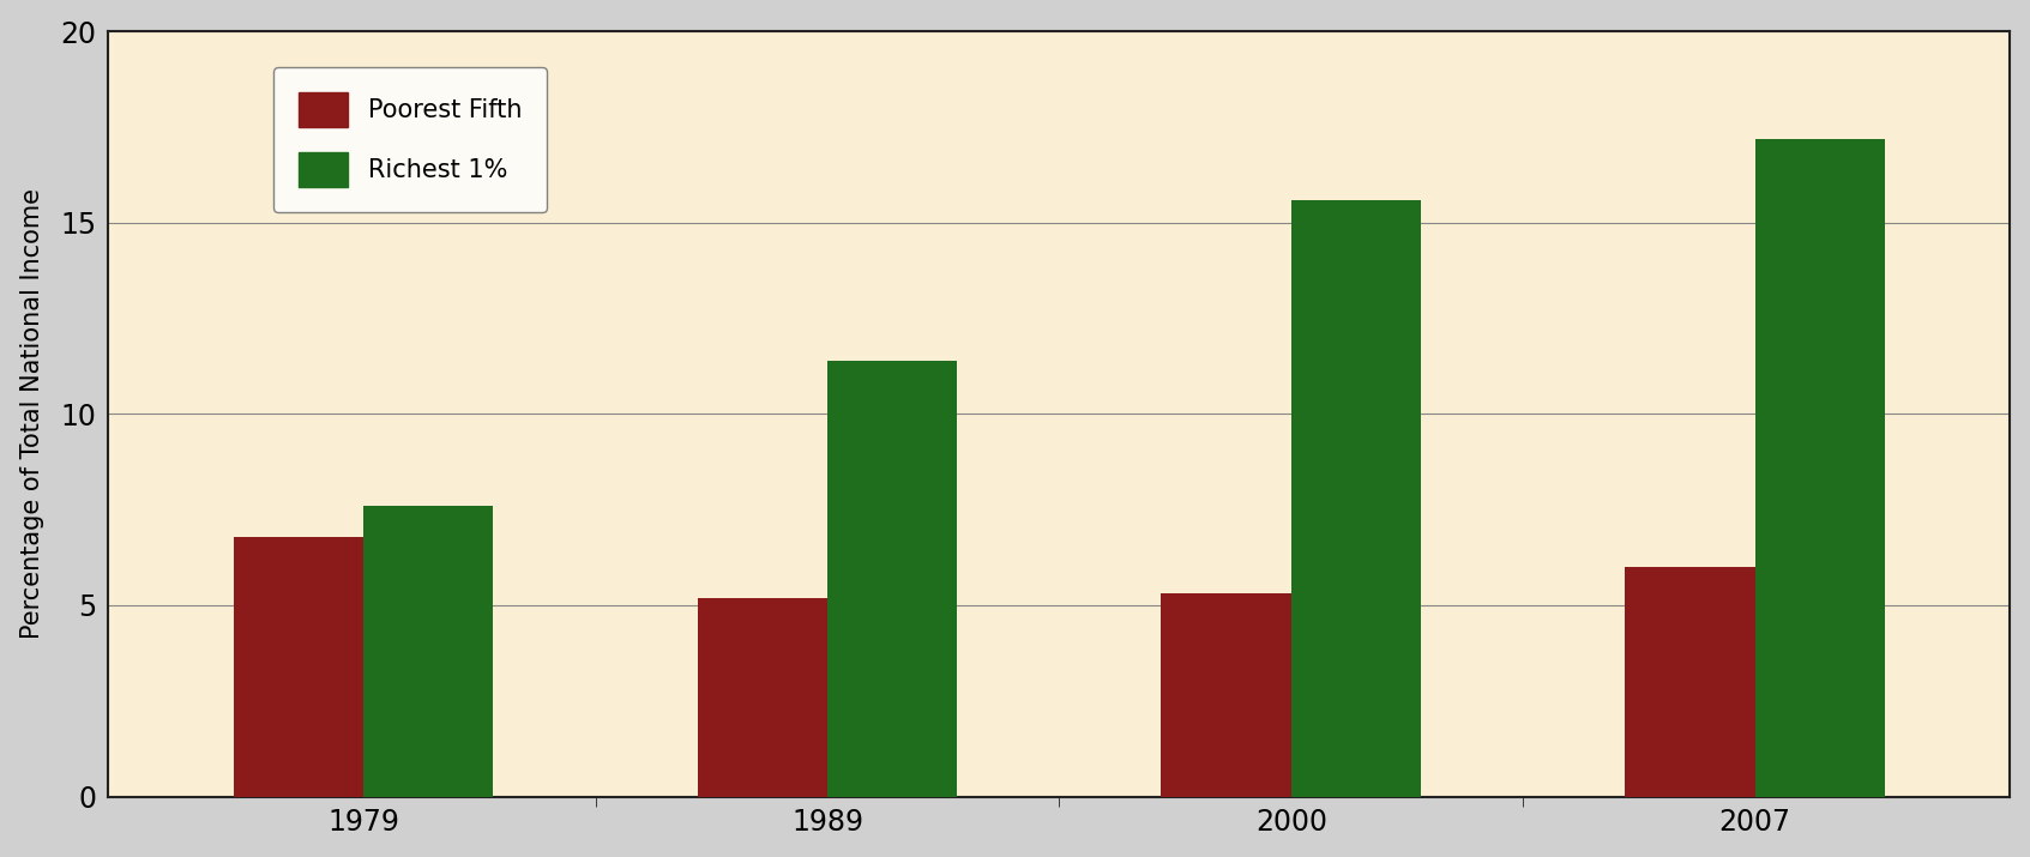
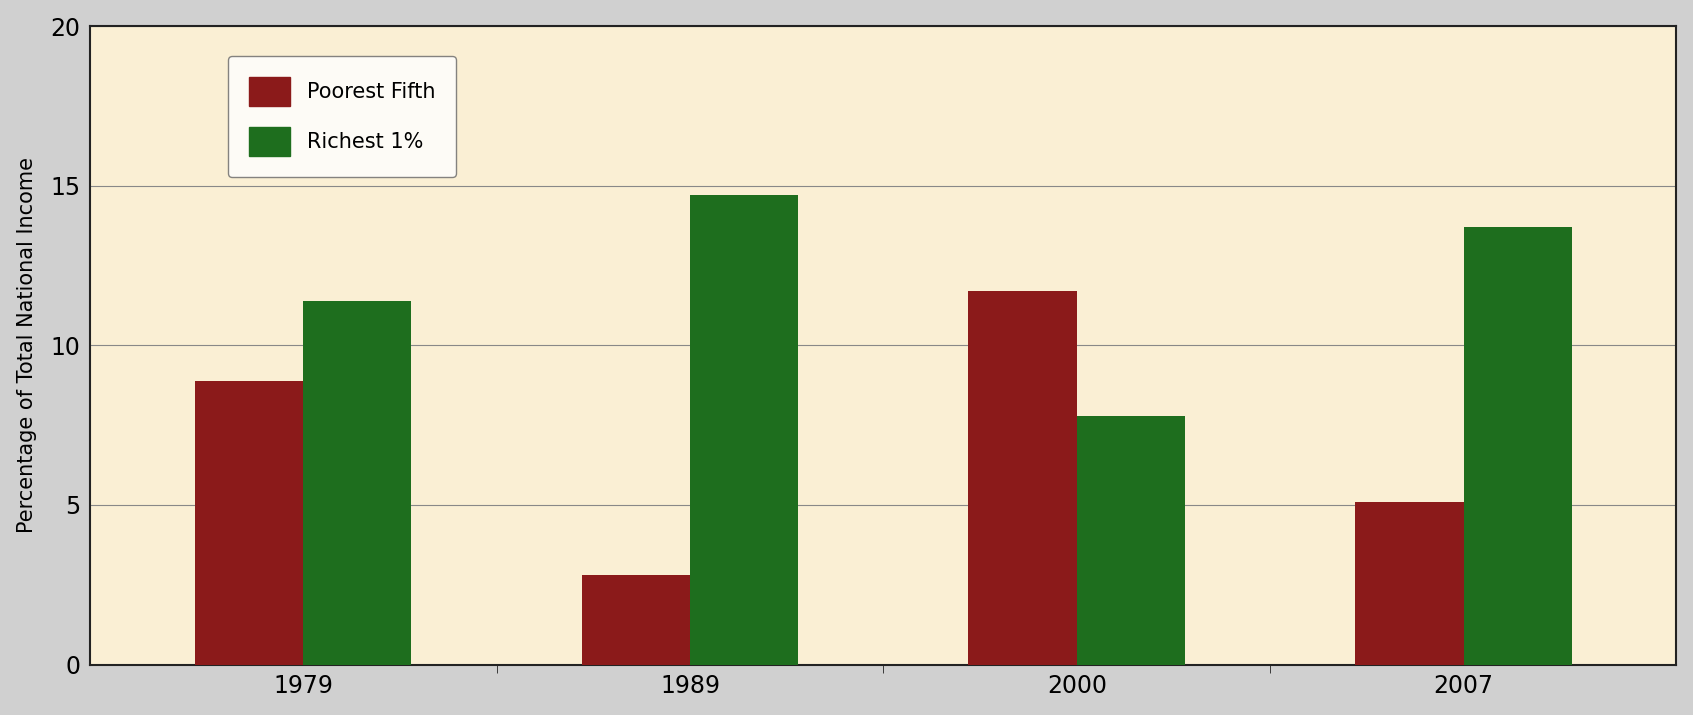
Poorest Fifth/1979: 6.8 -> 8.9
Richest 1%/1979: 7.6 -> 11.4
Poorest Fifth/1989: 5.2 -> 2.8
Richest 1%/1989: 11.4 -> 14.7
Poorest Fifth/2000: 5.3 -> 11.7
Richest 1%/2000: 15.6 -> 7.8
Poorest Fifth/2007: 6.0 -> 5.1
Richest 1%/2007: 17.2 -> 13.7
